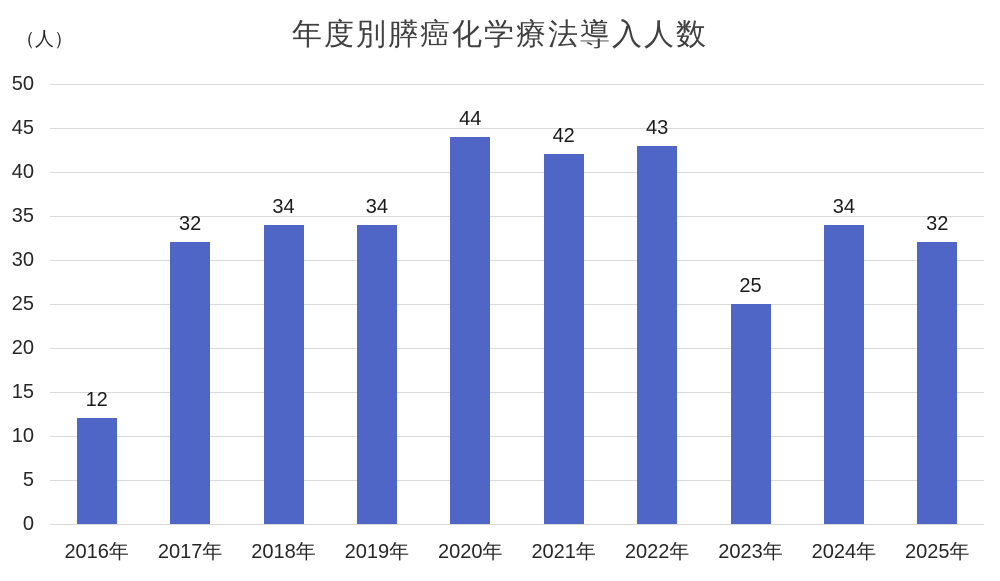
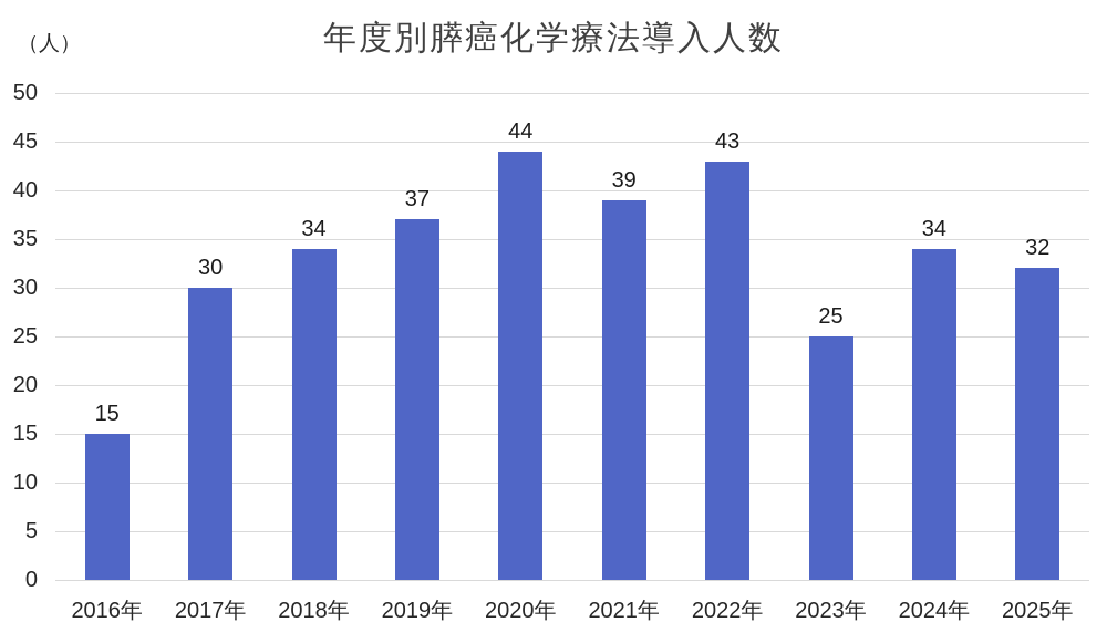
2016年: 12 -> 15
2017年: 32 -> 30
2019年: 34 -> 37
2021年: 42 -> 39
